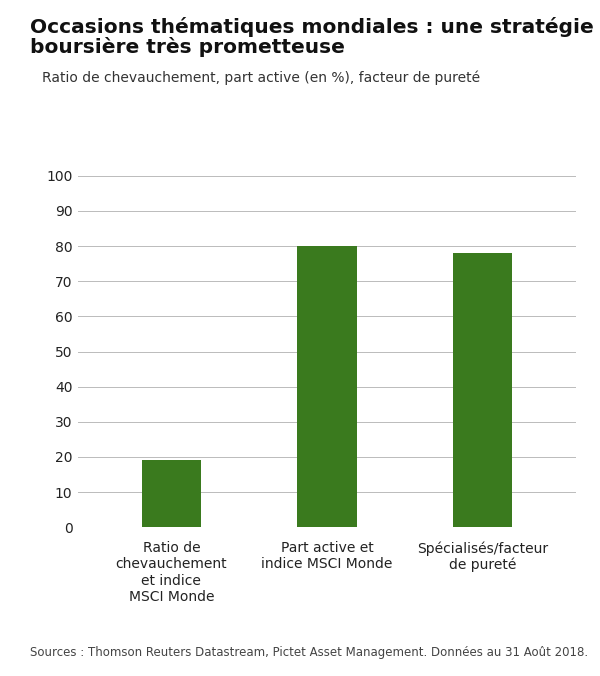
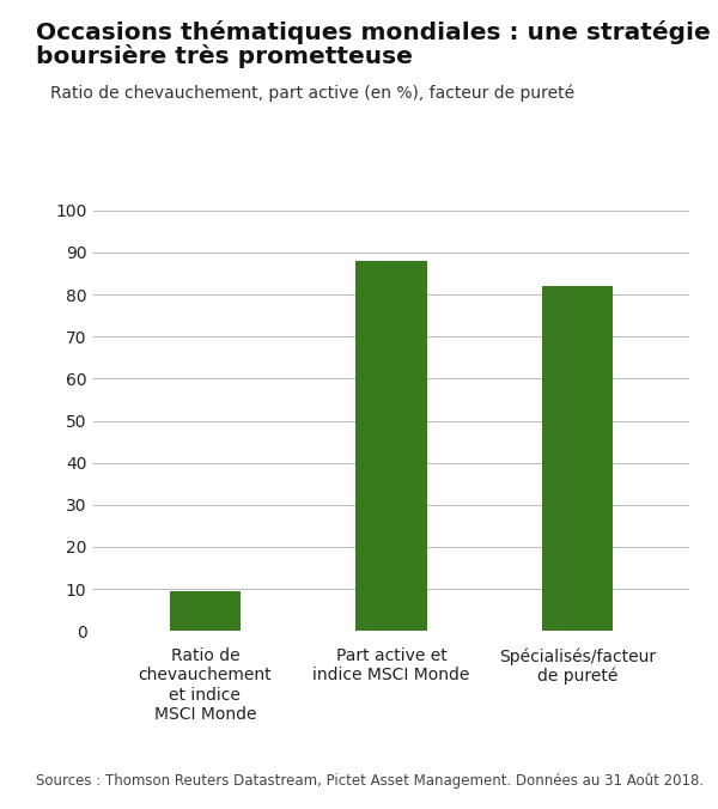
Ratio de chevauchement et indice MSCI Monde: 19.0 -> 9.5
Part active et indice MSCI Monde: 80.0 -> 88.0
Spécialisés/facteur de pureté: 78.0 -> 82.0
